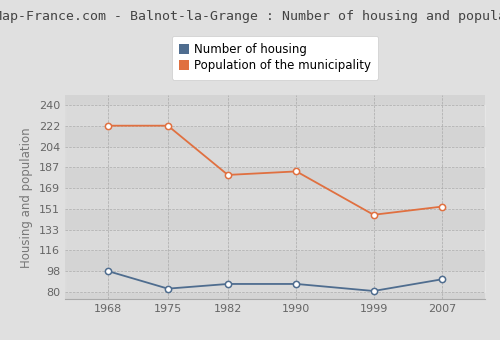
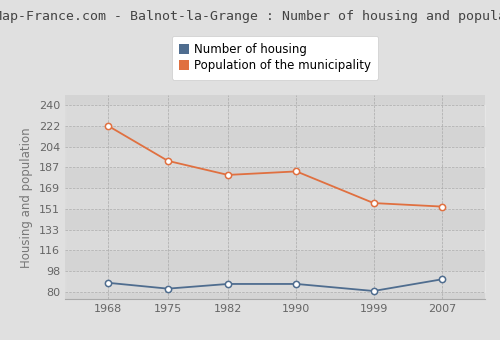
Number of housing/1968: 98 -> 88
Population of the municipality/1975: 222 -> 192
Population of the municipality/1999: 146 -> 156
